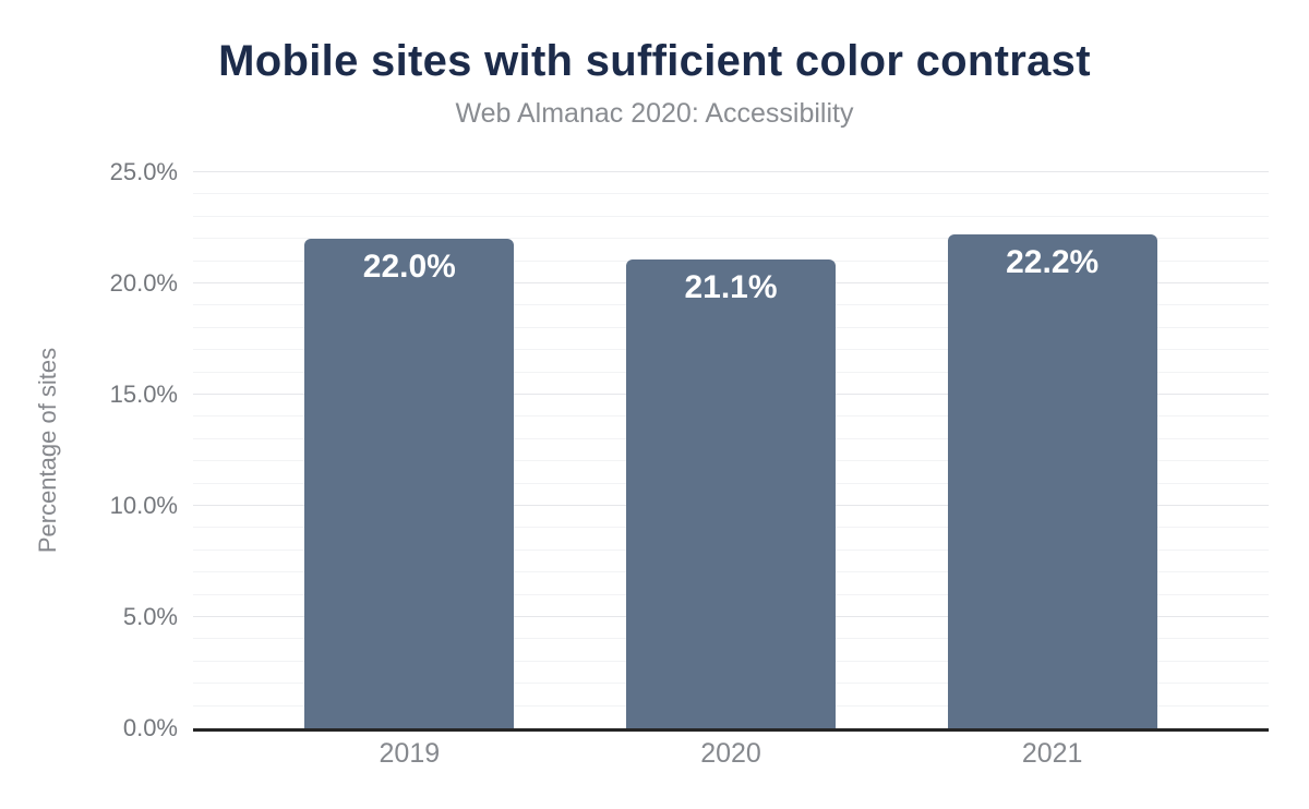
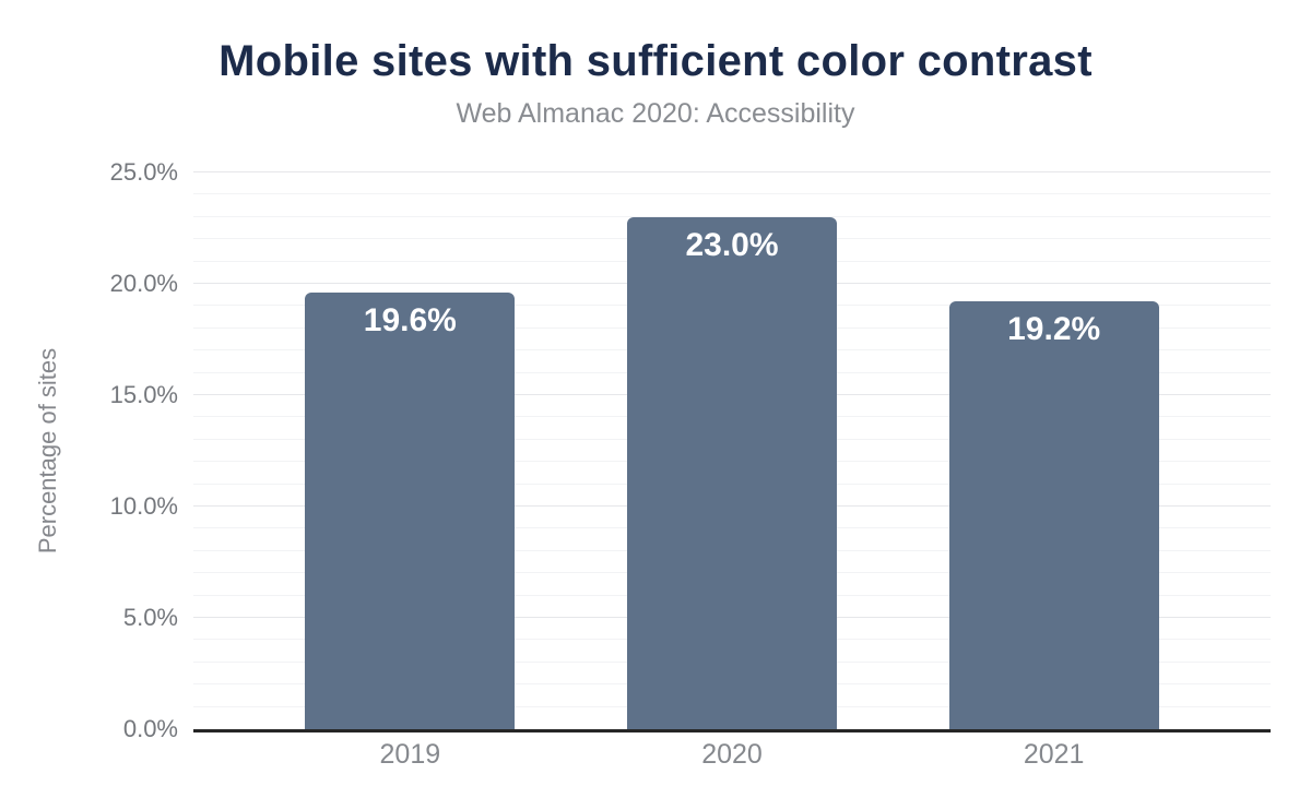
2019: 22.0% -> 19.6%
2020: 21.1% -> 23.0%
2021: 22.2% -> 19.2%
